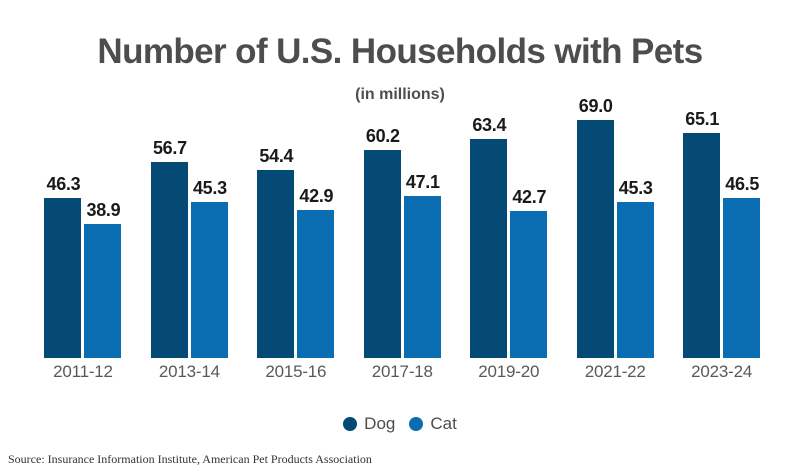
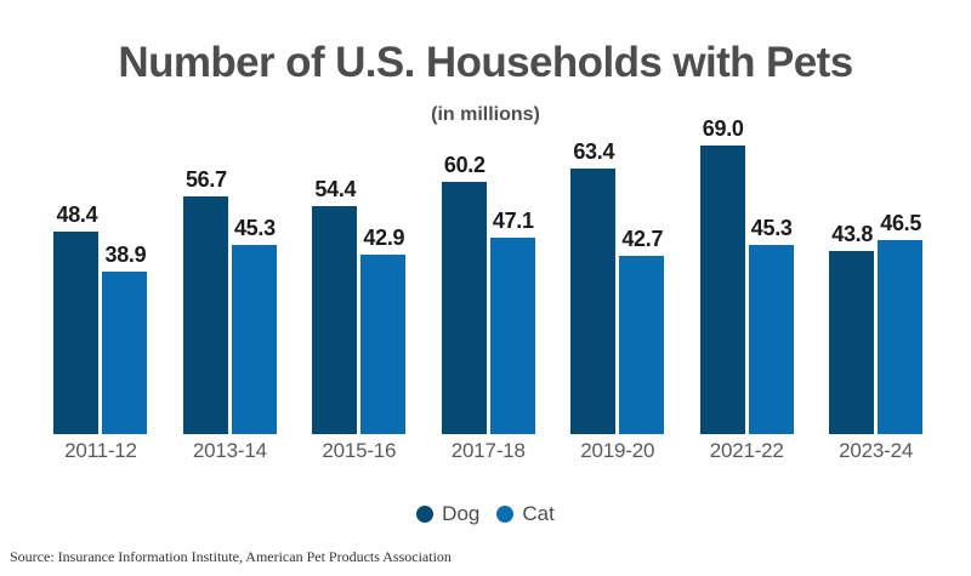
Dog/2011-12: 46.3 -> 48.4
Dog/2023-24: 65.1 -> 43.8
